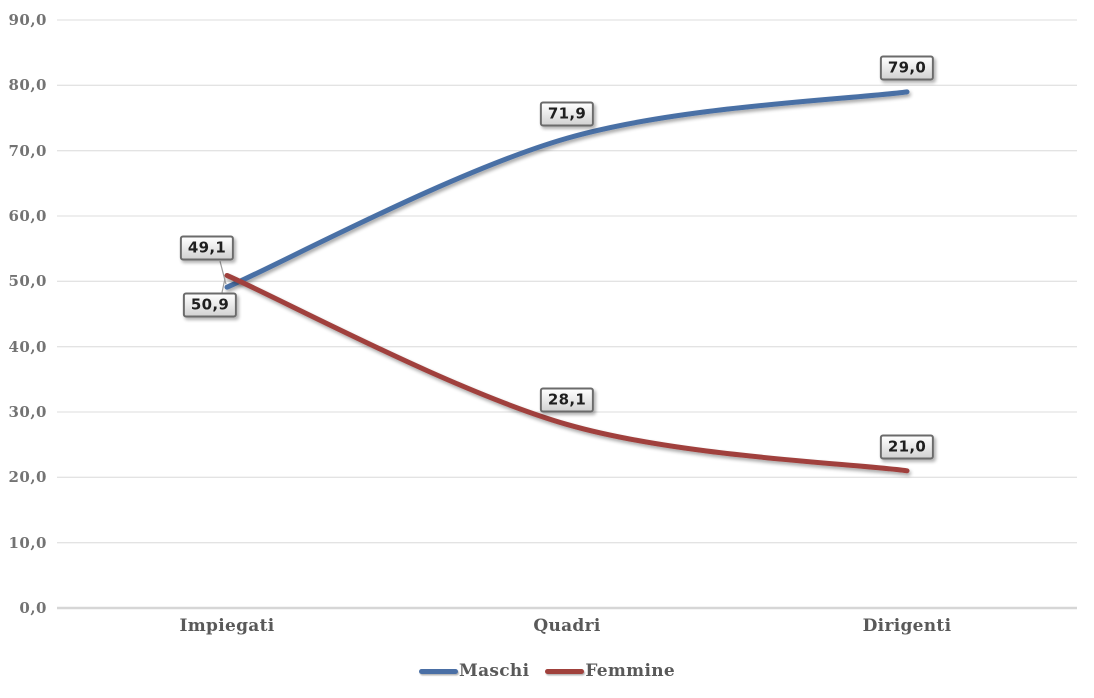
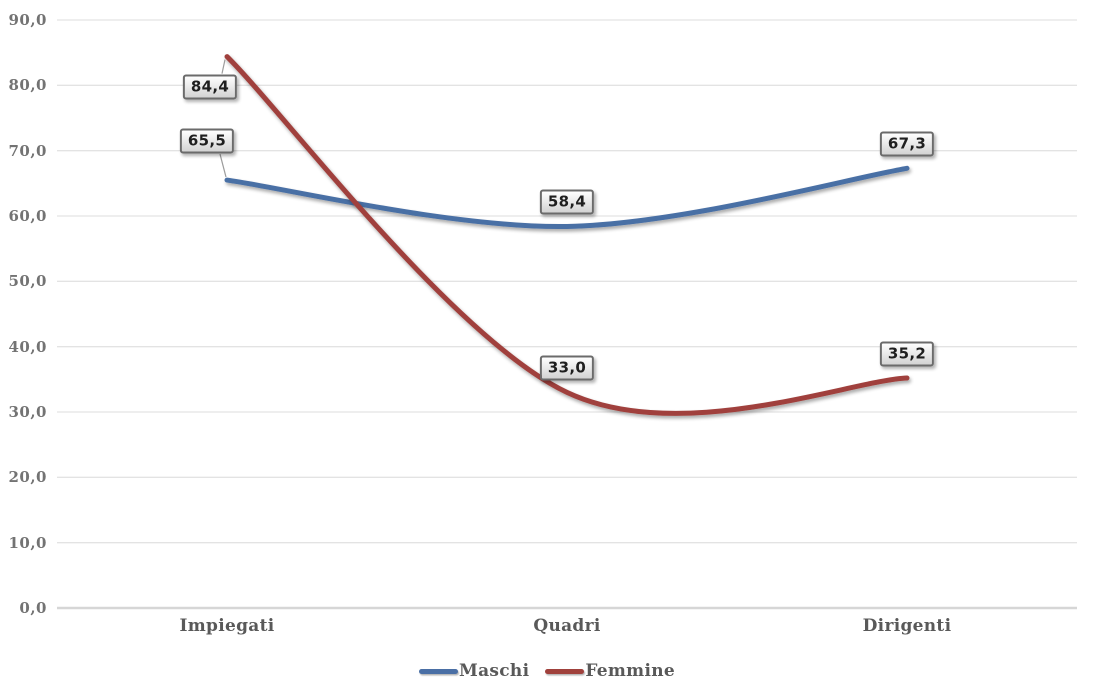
Maschi/Impiegati: 49,1 -> 65,5
Femmine/Impiegati: 50,9 -> 84,4
Maschi/Quadri: 71,9 -> 58,4
Femmine/Quadri: 28,1 -> 33,0
Maschi/Dirigenti: 79,0 -> 67,3
Femmine/Dirigenti: 21,0 -> 35,2
